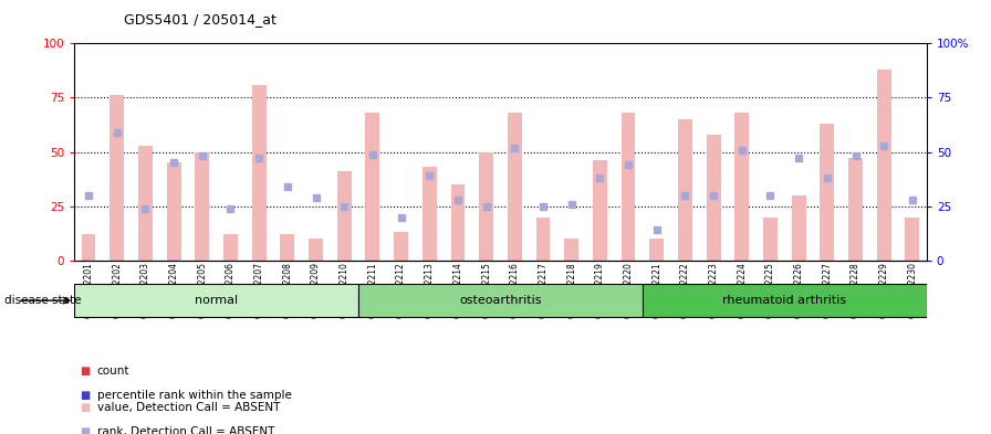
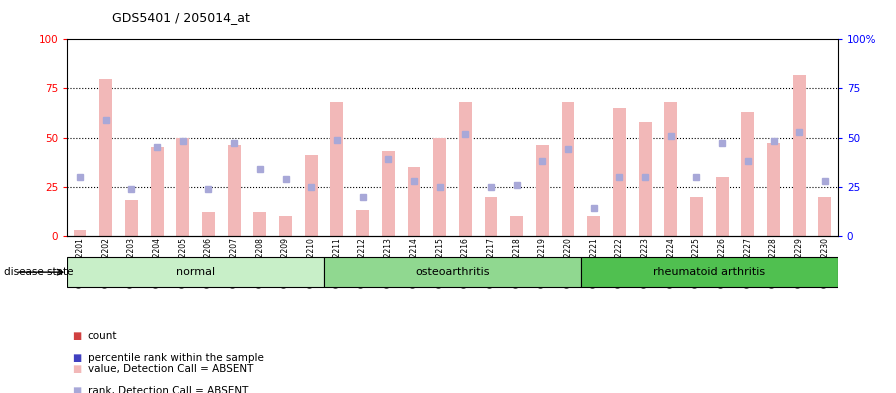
GSM1332201: 12 -> 3
GSM1332202: 76 -> 80
GSM1332203: 53 -> 18
GSM1332207: 81 -> 46
GSM1332229: 88 -> 82
